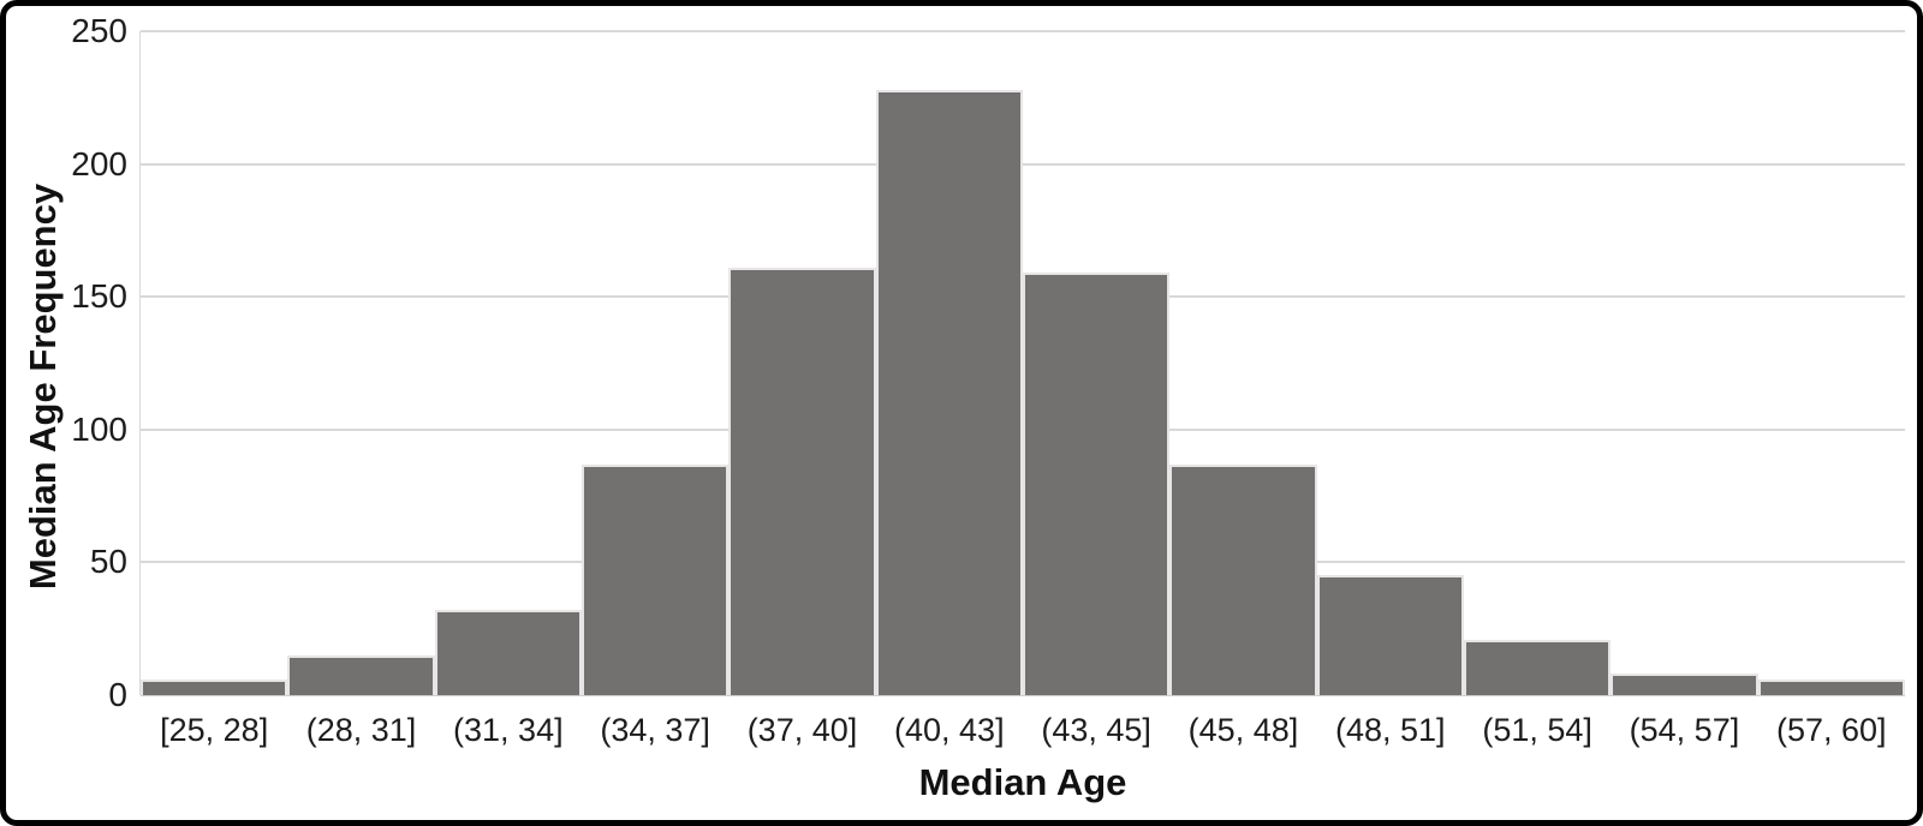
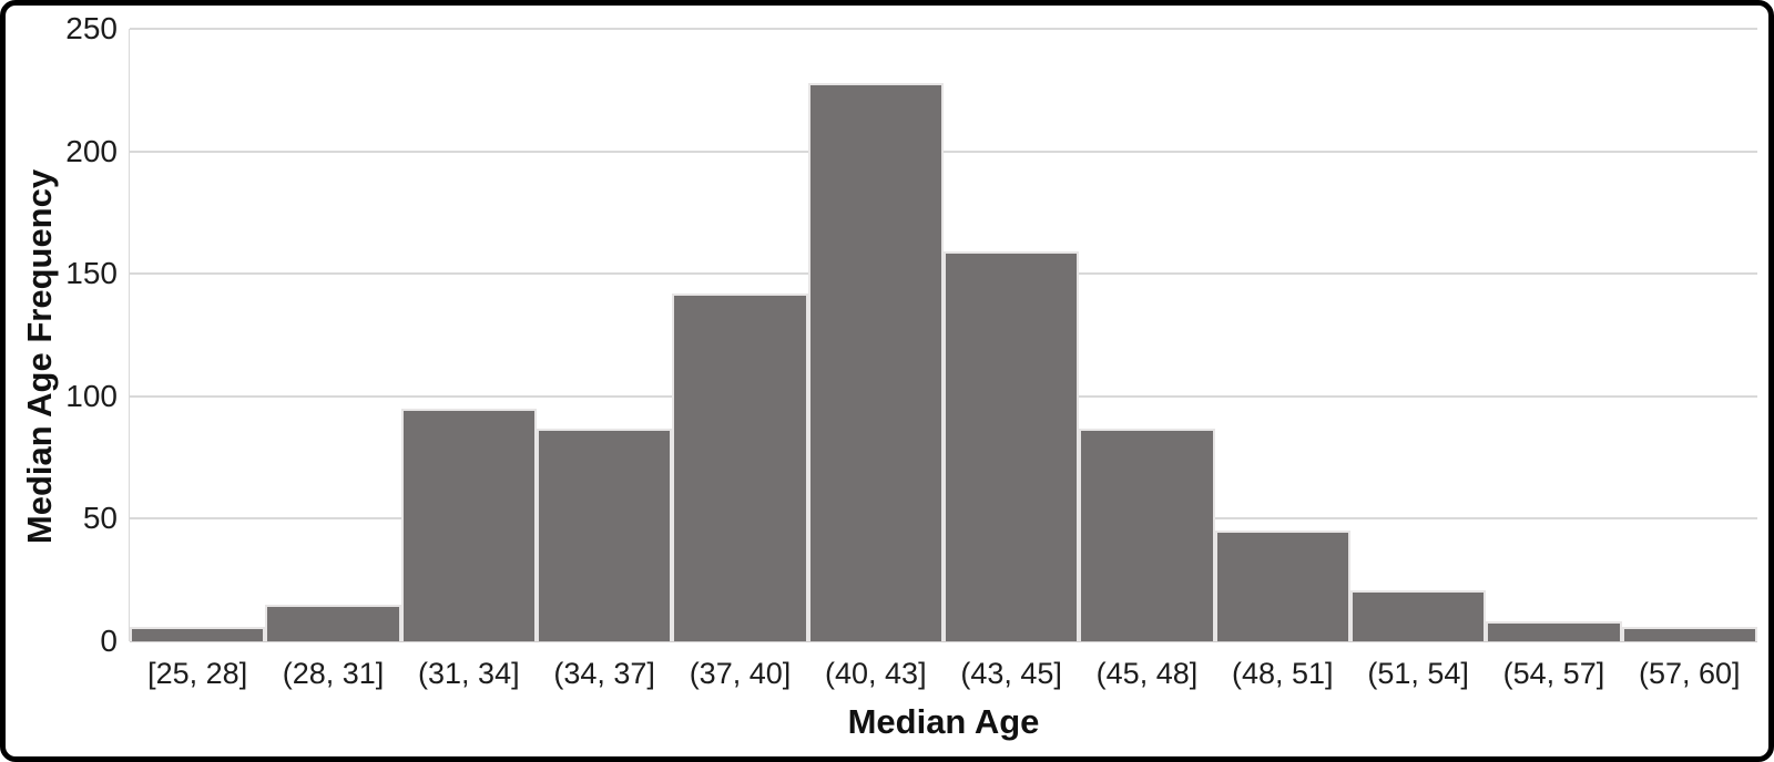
(31, 34]: 32 -> 95
(37, 40]: 161 -> 142
